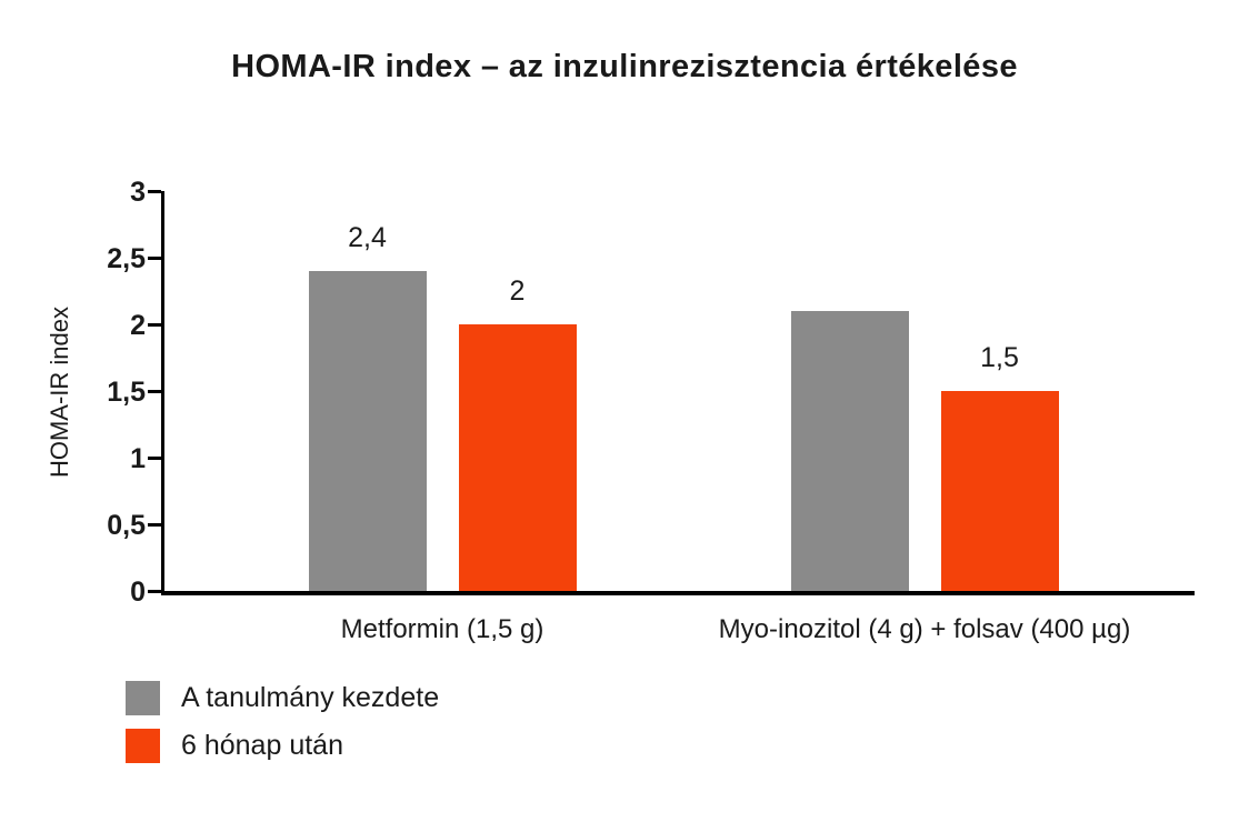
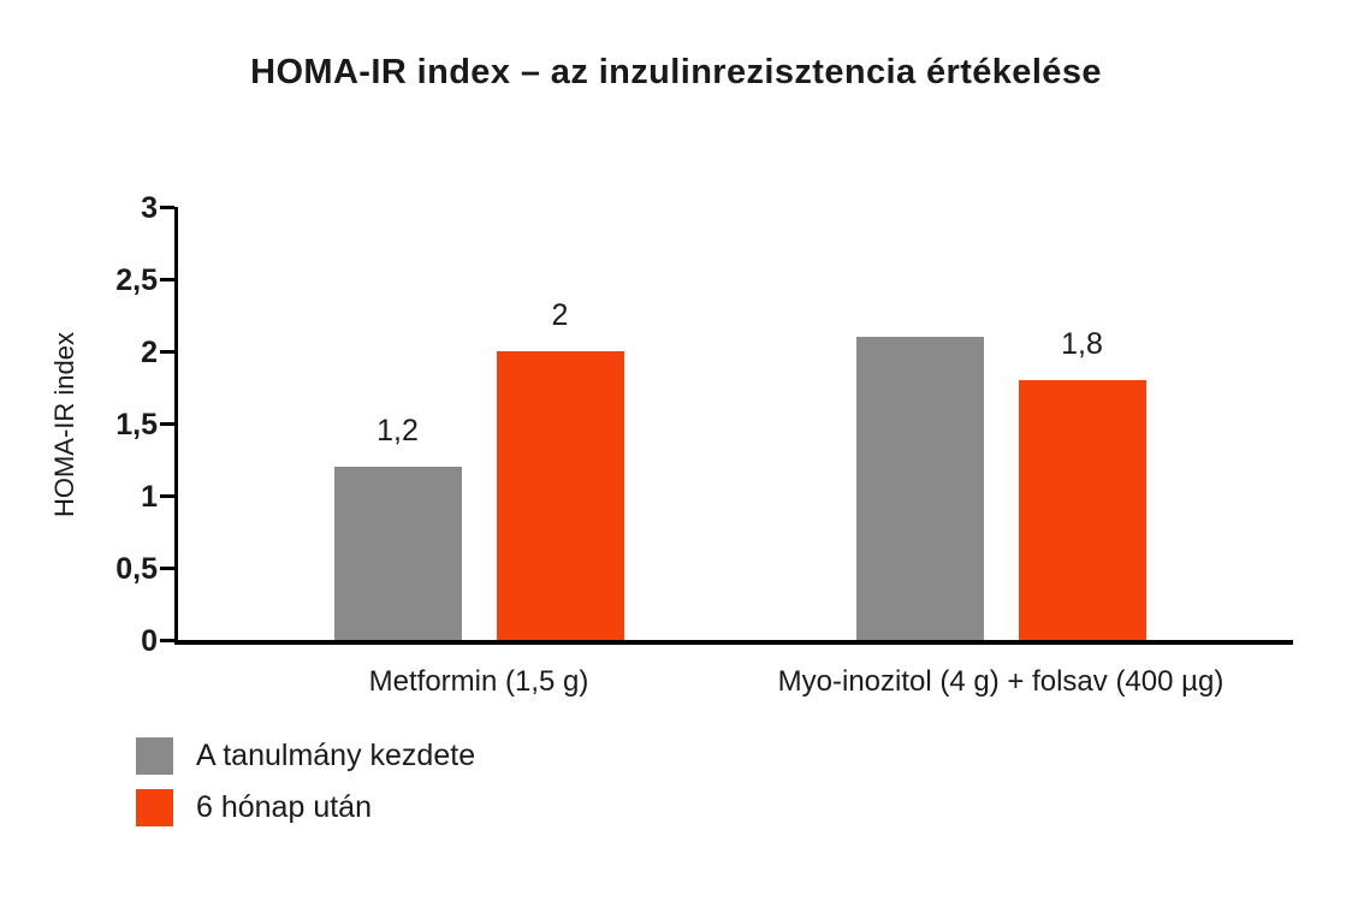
A tanulmány kezdete/Metformin (1,5 g): 2,4 -> 1,2
6 hónap után/Myo-inozitol (4 g) + folsav (400 µg): 1,5 -> 1,8
